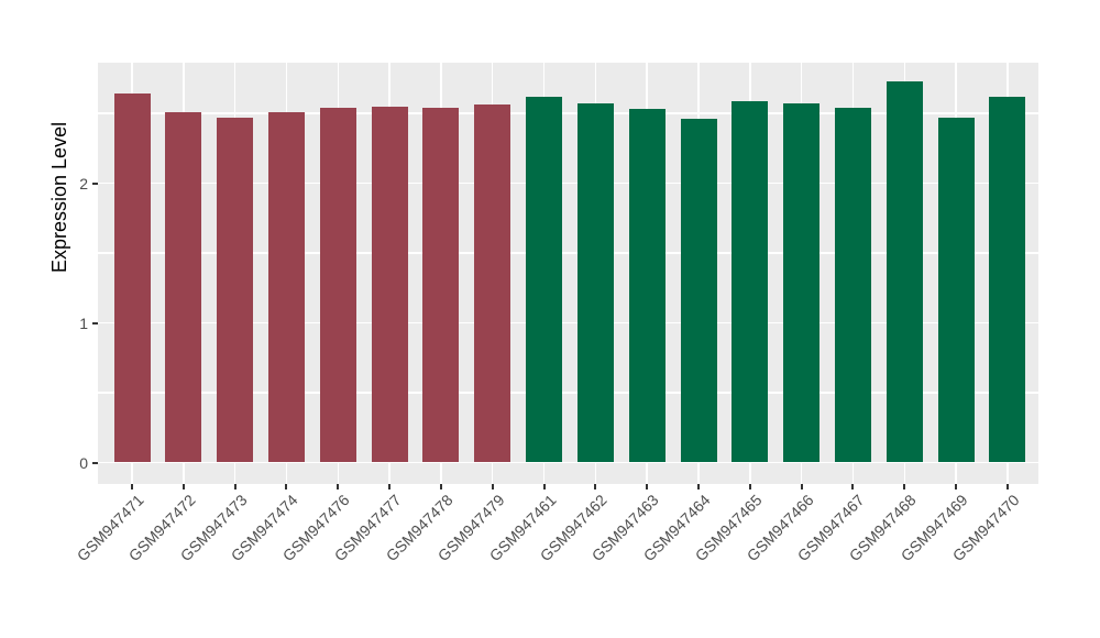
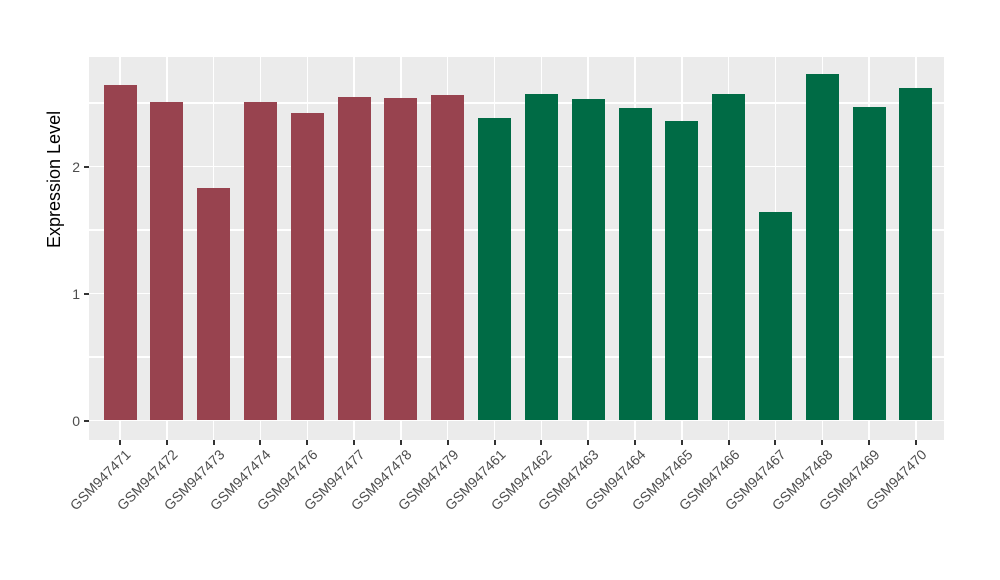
GSM947473: 2.47 -> 1.83
GSM947476: 2.54 -> 2.42
GSM947461: 2.62 -> 2.38
GSM947465: 2.59 -> 2.36
GSM947467: 2.54 -> 1.64
